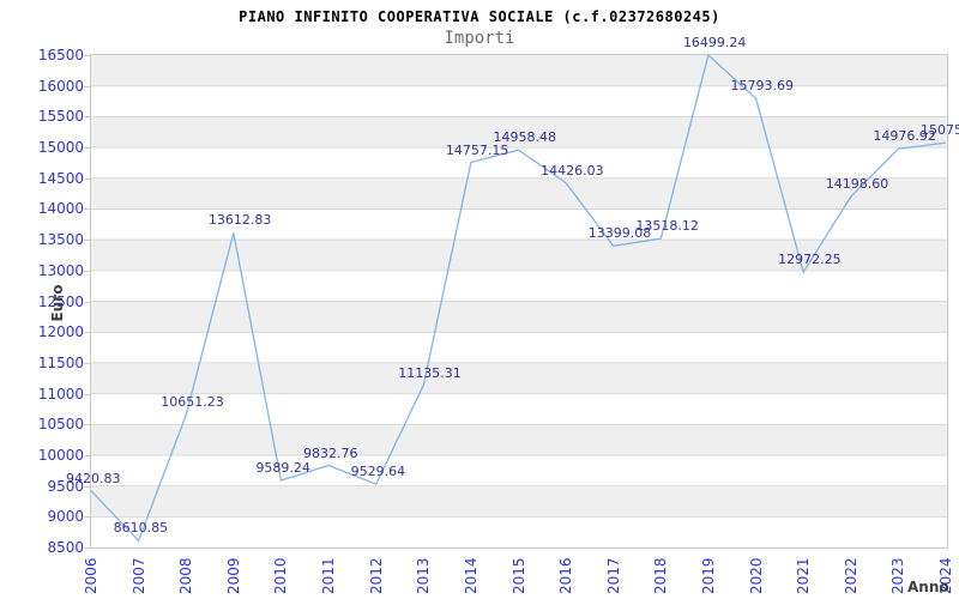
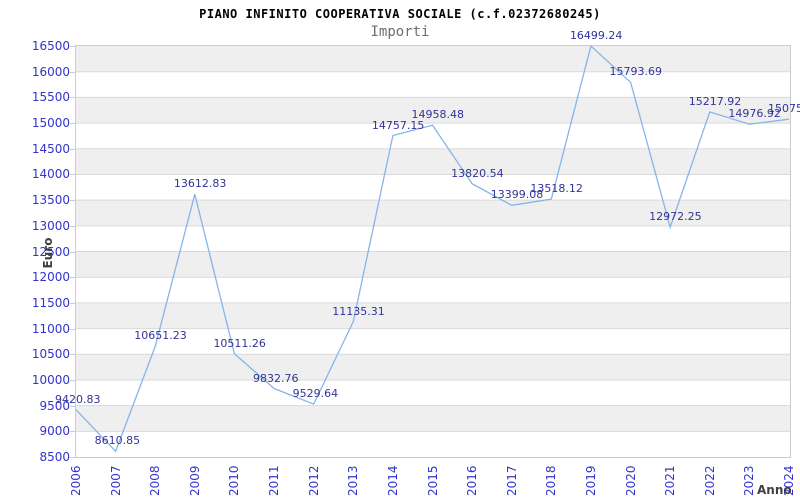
2010: 9589.24 -> 10511.26
2016: 14426.03 -> 13820.54
2022: 14198.60 -> 15217.92
